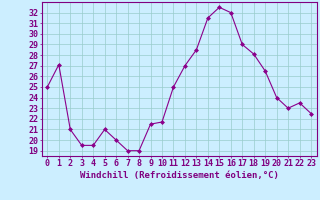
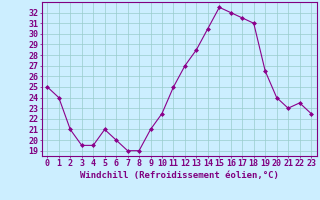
1: 27.1 -> 24.0
9: 21.5 -> 21.0
10: 21.7 -> 22.5
14: 31.5 -> 30.5
17: 29.0 -> 31.5
18: 28.1 -> 31.0
